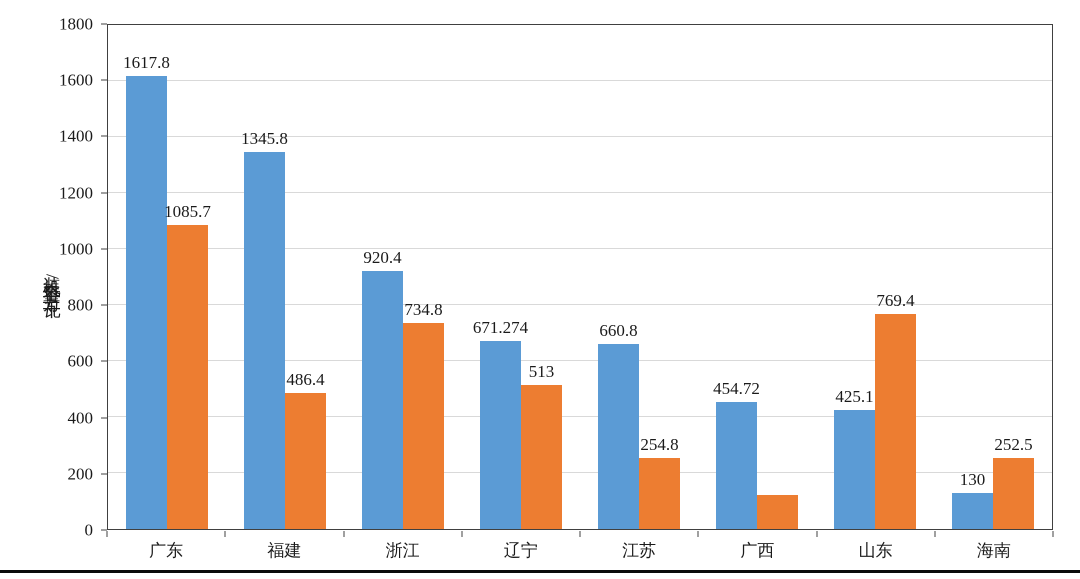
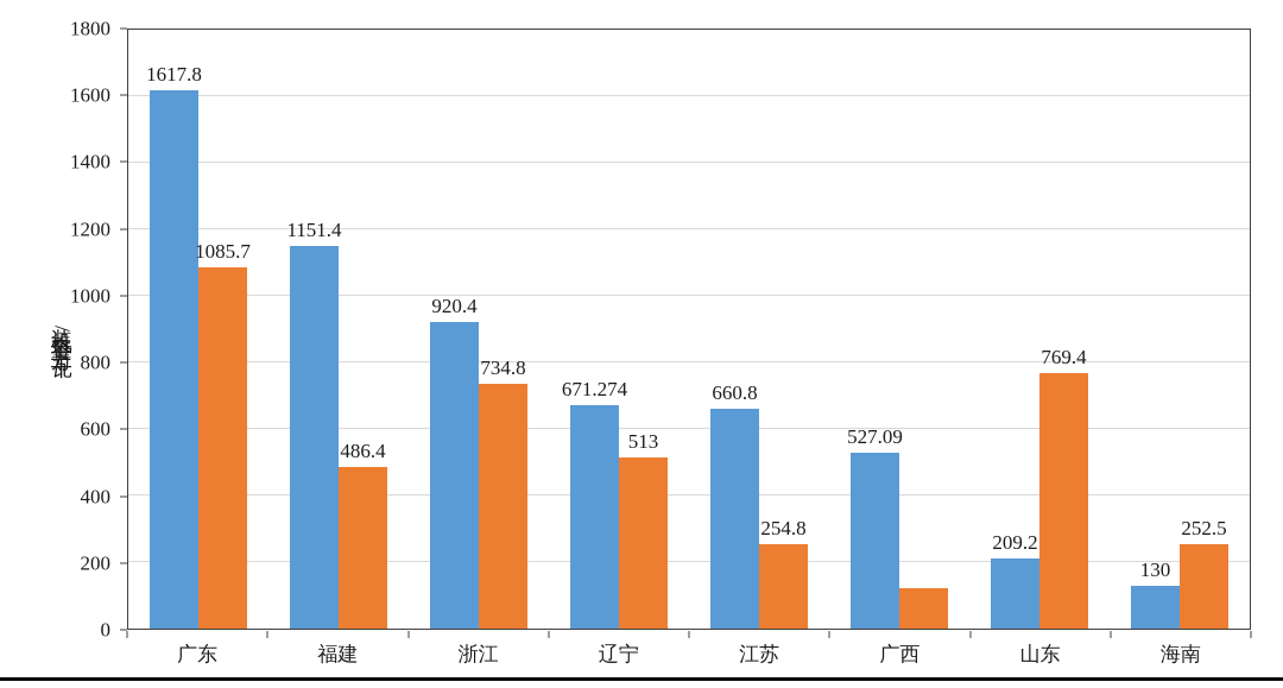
在运机组装机容量/福建: 1345.8 -> 1151.4
在运机组装机容量/广西: 454.72 -> 527.09
在运机组装机容量/山东: 425.1 -> 209.2
